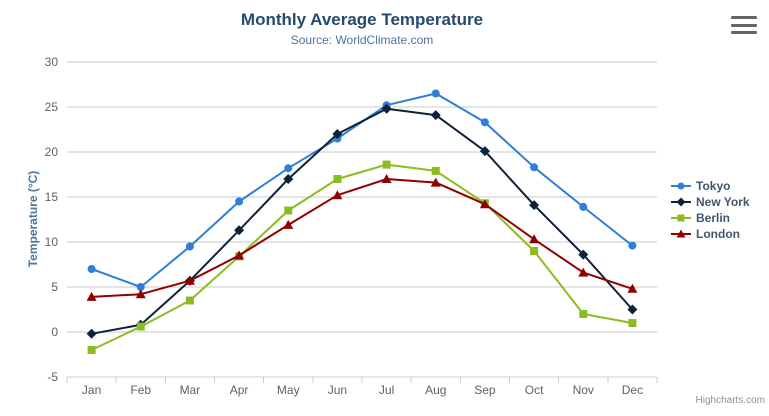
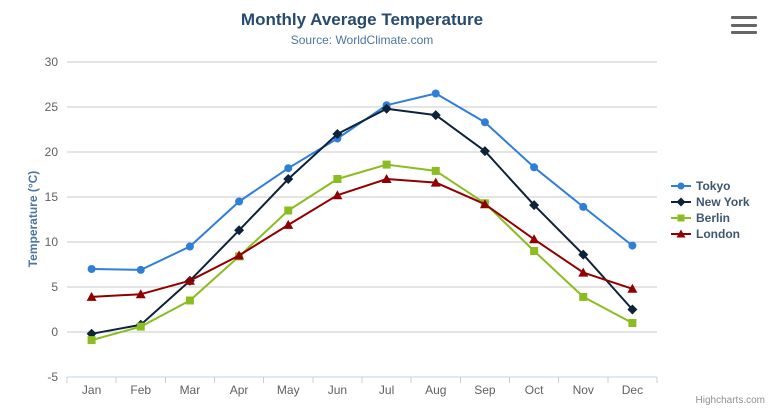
Berlin/Jan: -2 -> -1
Tokyo/Feb: 5 -> 7
Berlin/Nov: 2 -> 4
